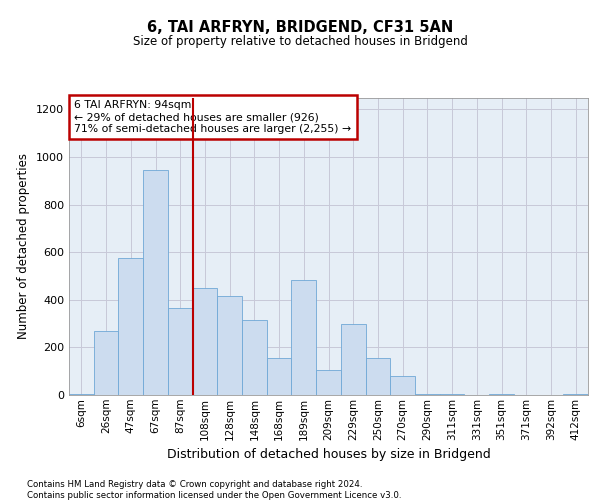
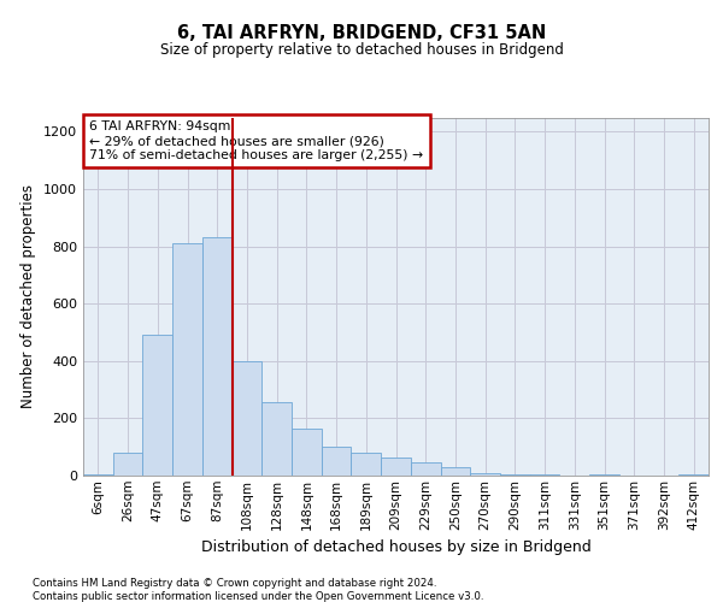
26sqm: 270 -> 80
47sqm: 575 -> 490
67sqm: 945 -> 810
87sqm: 365 -> 830
108sqm: 450 -> 400
128sqm: 415 -> 255
148sqm: 315 -> 165
168sqm: 155 -> 100
189sqm: 485 -> 80
209sqm: 105 -> 65
229sqm: 300 -> 45
250sqm: 155 -> 30
270sqm: 80 -> 10
